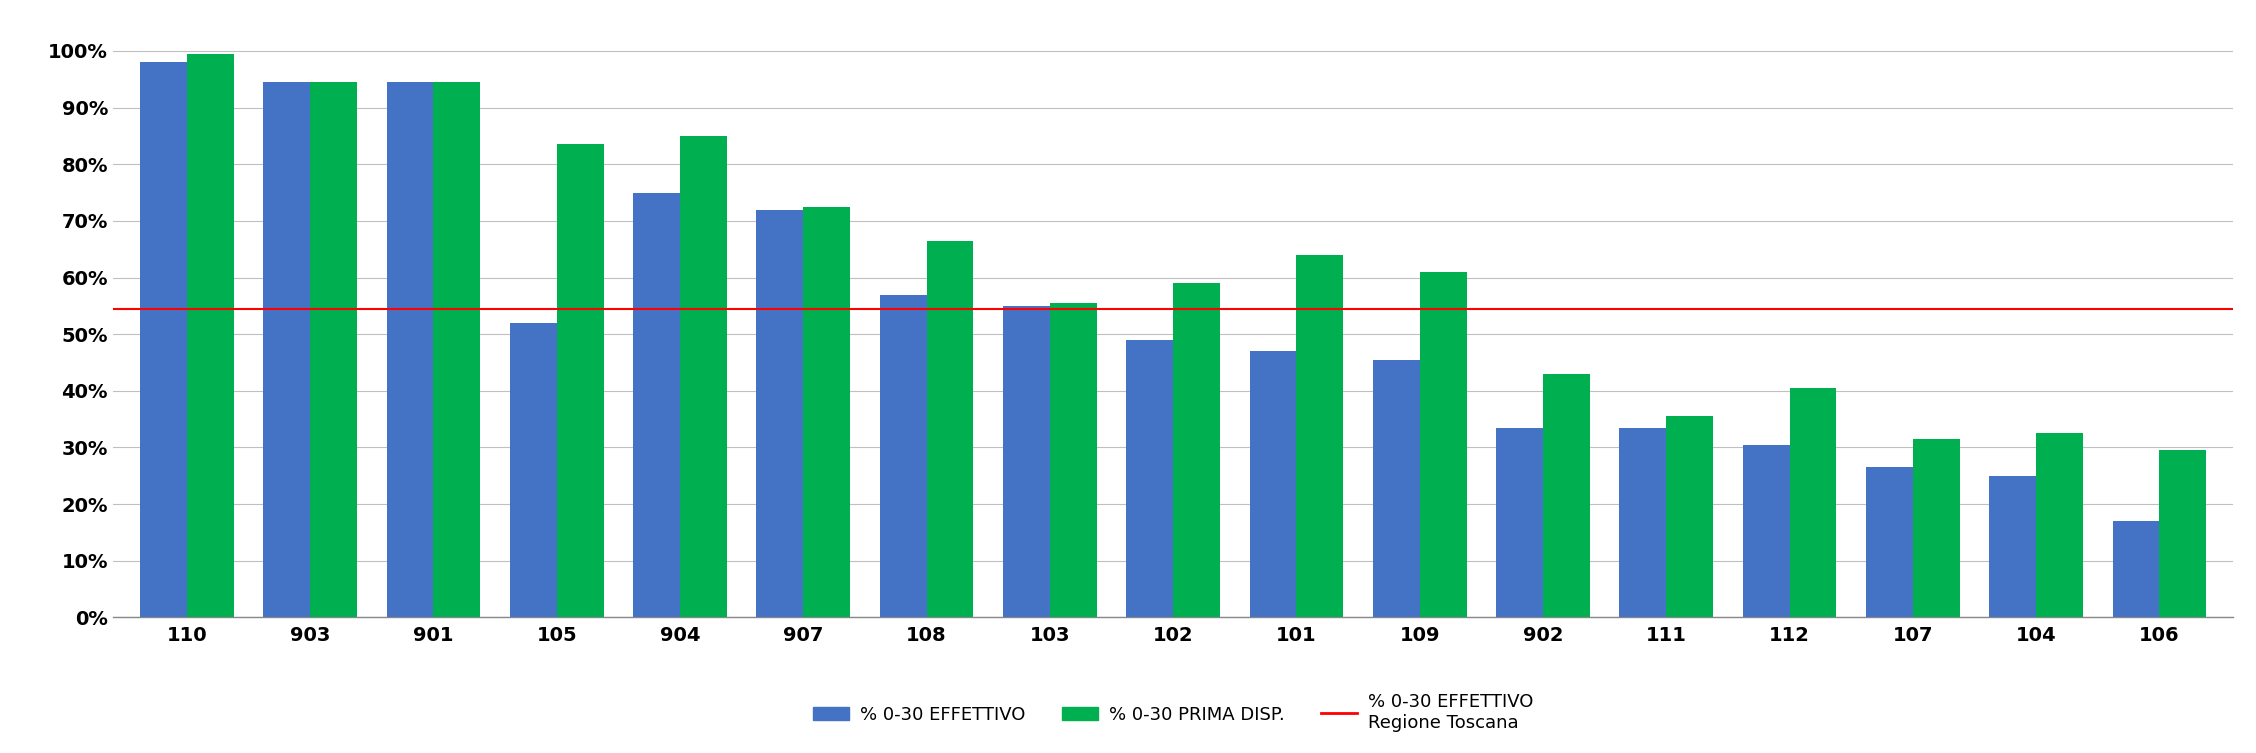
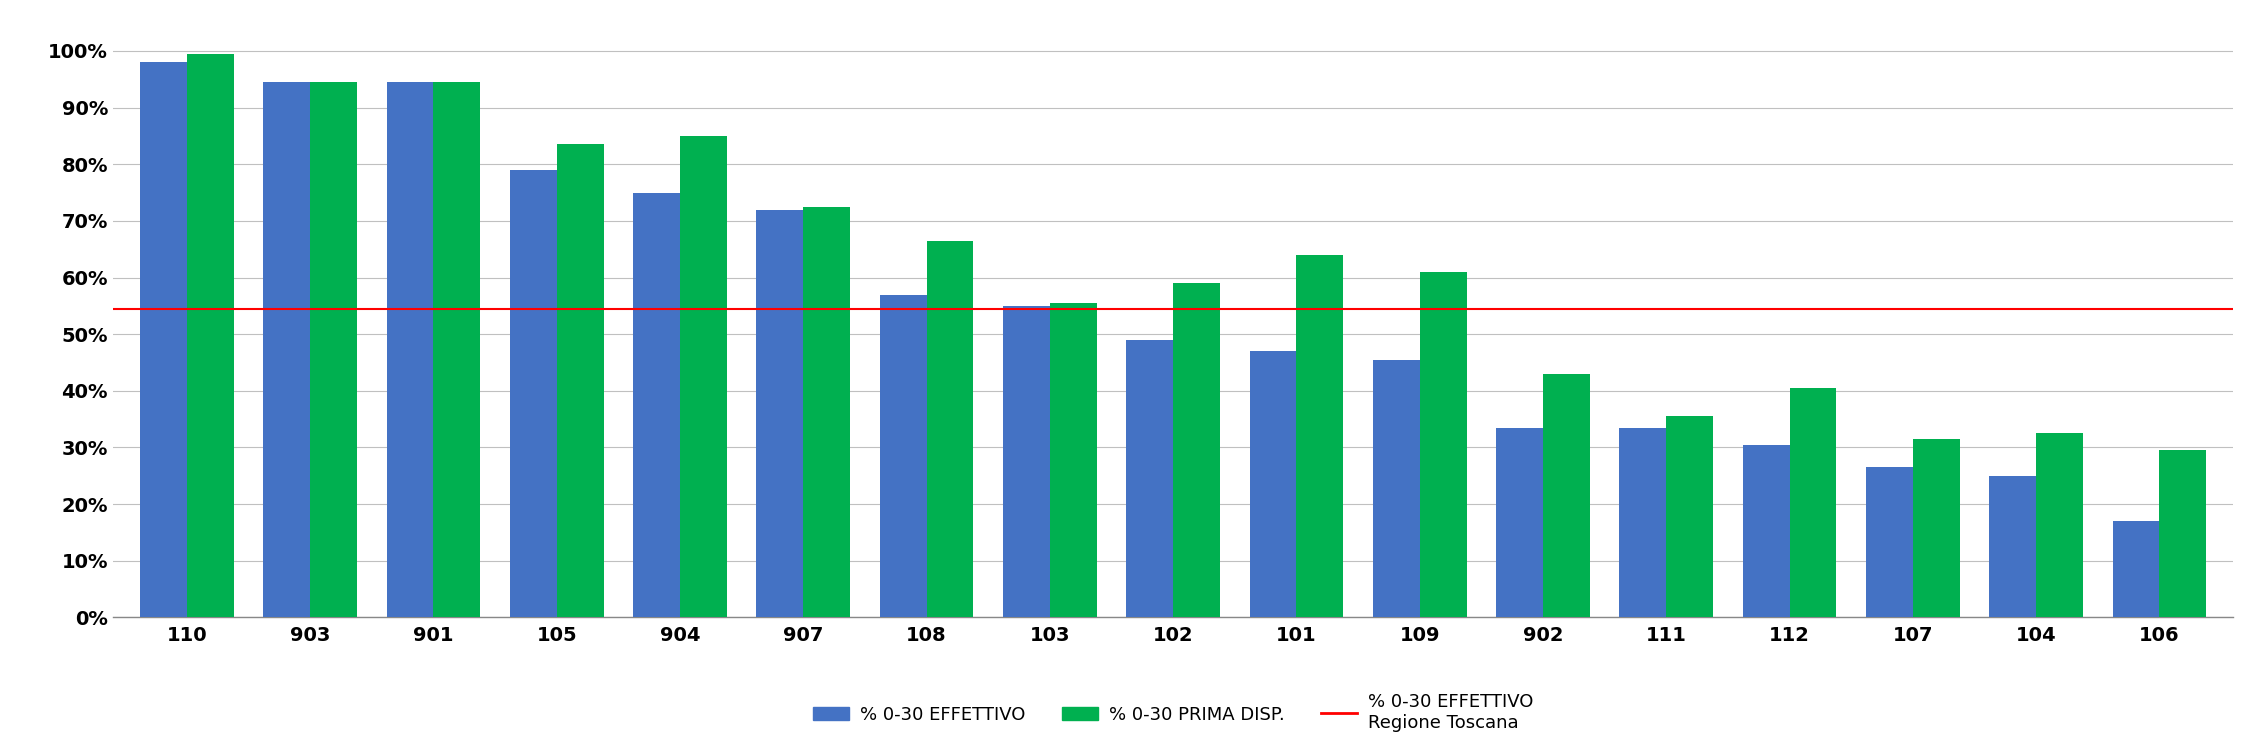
% 0-30 EFFETTIVO/105: 52.0% -> 79.0%
